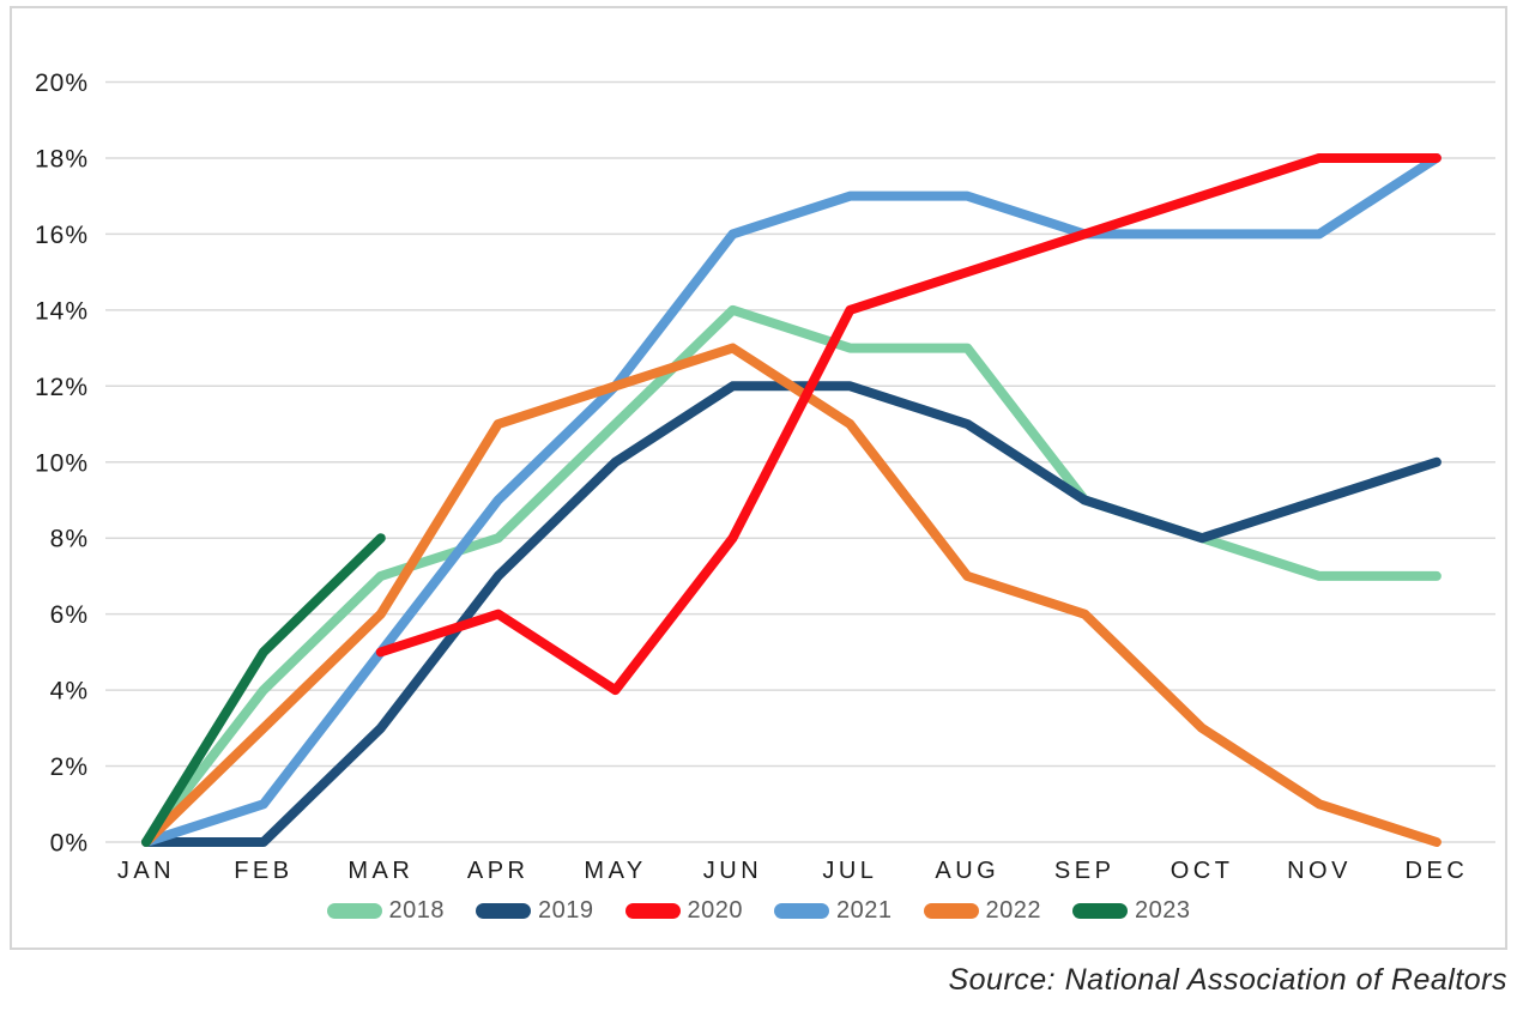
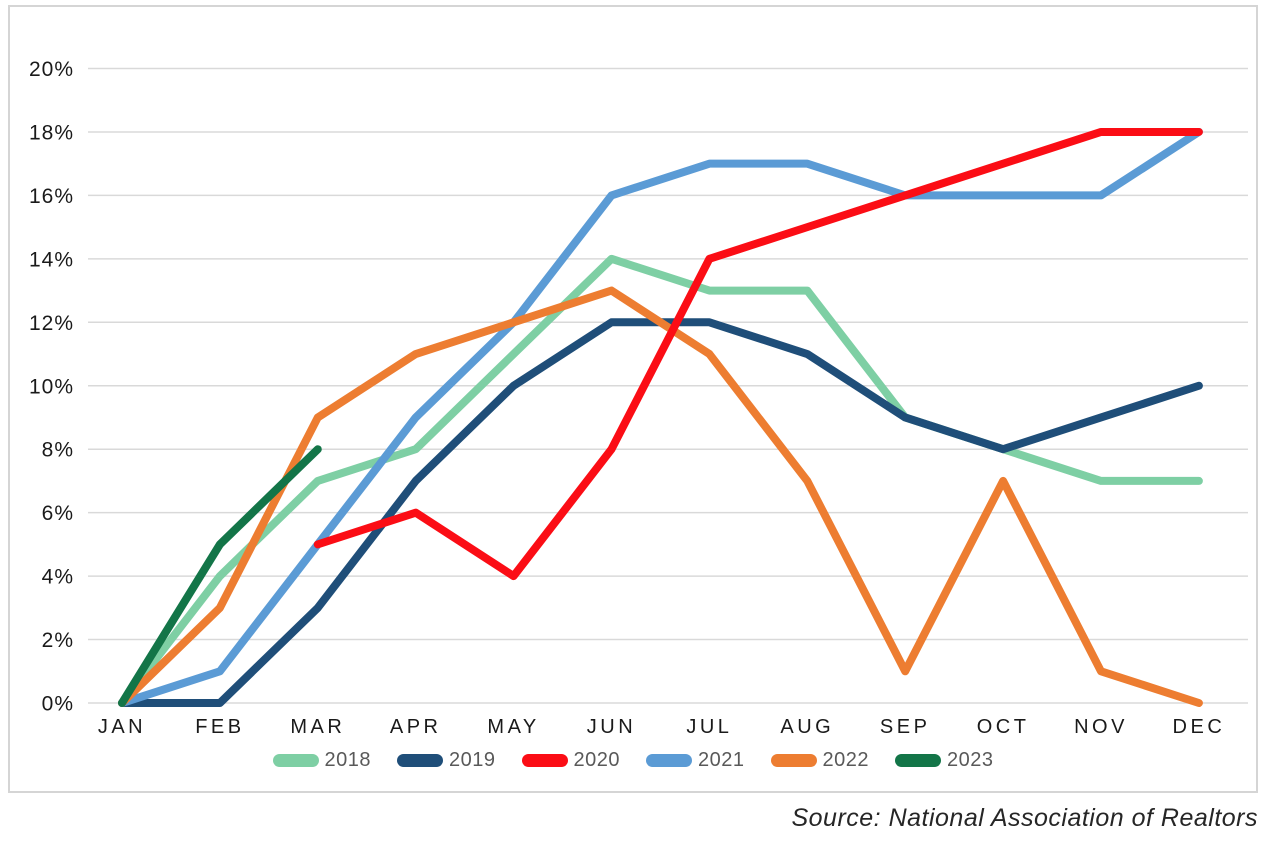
2022/MAR: 6% -> 9%
2022/SEP: 6% -> 1%
2022/OCT: 3% -> 7%
